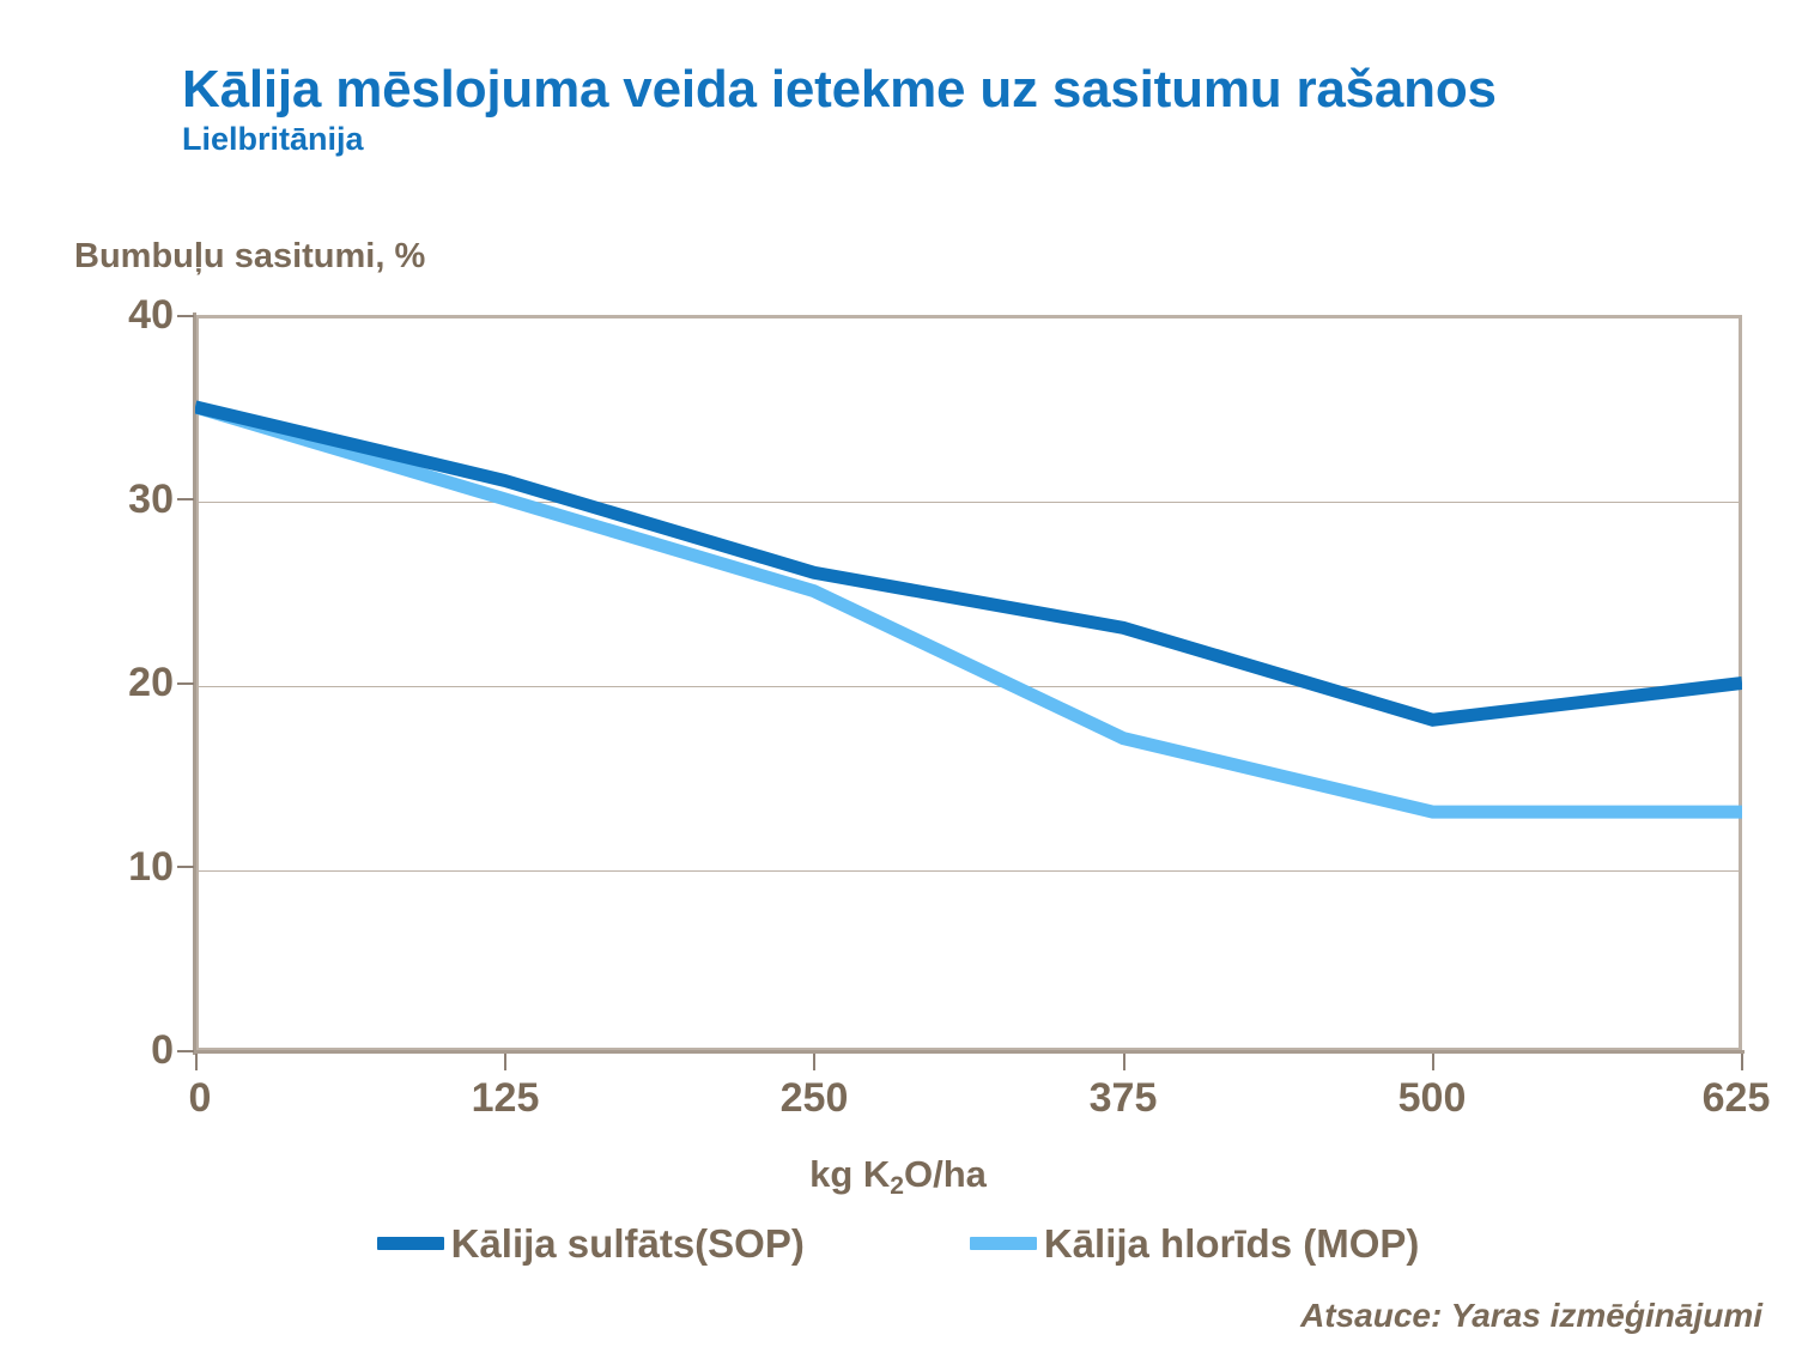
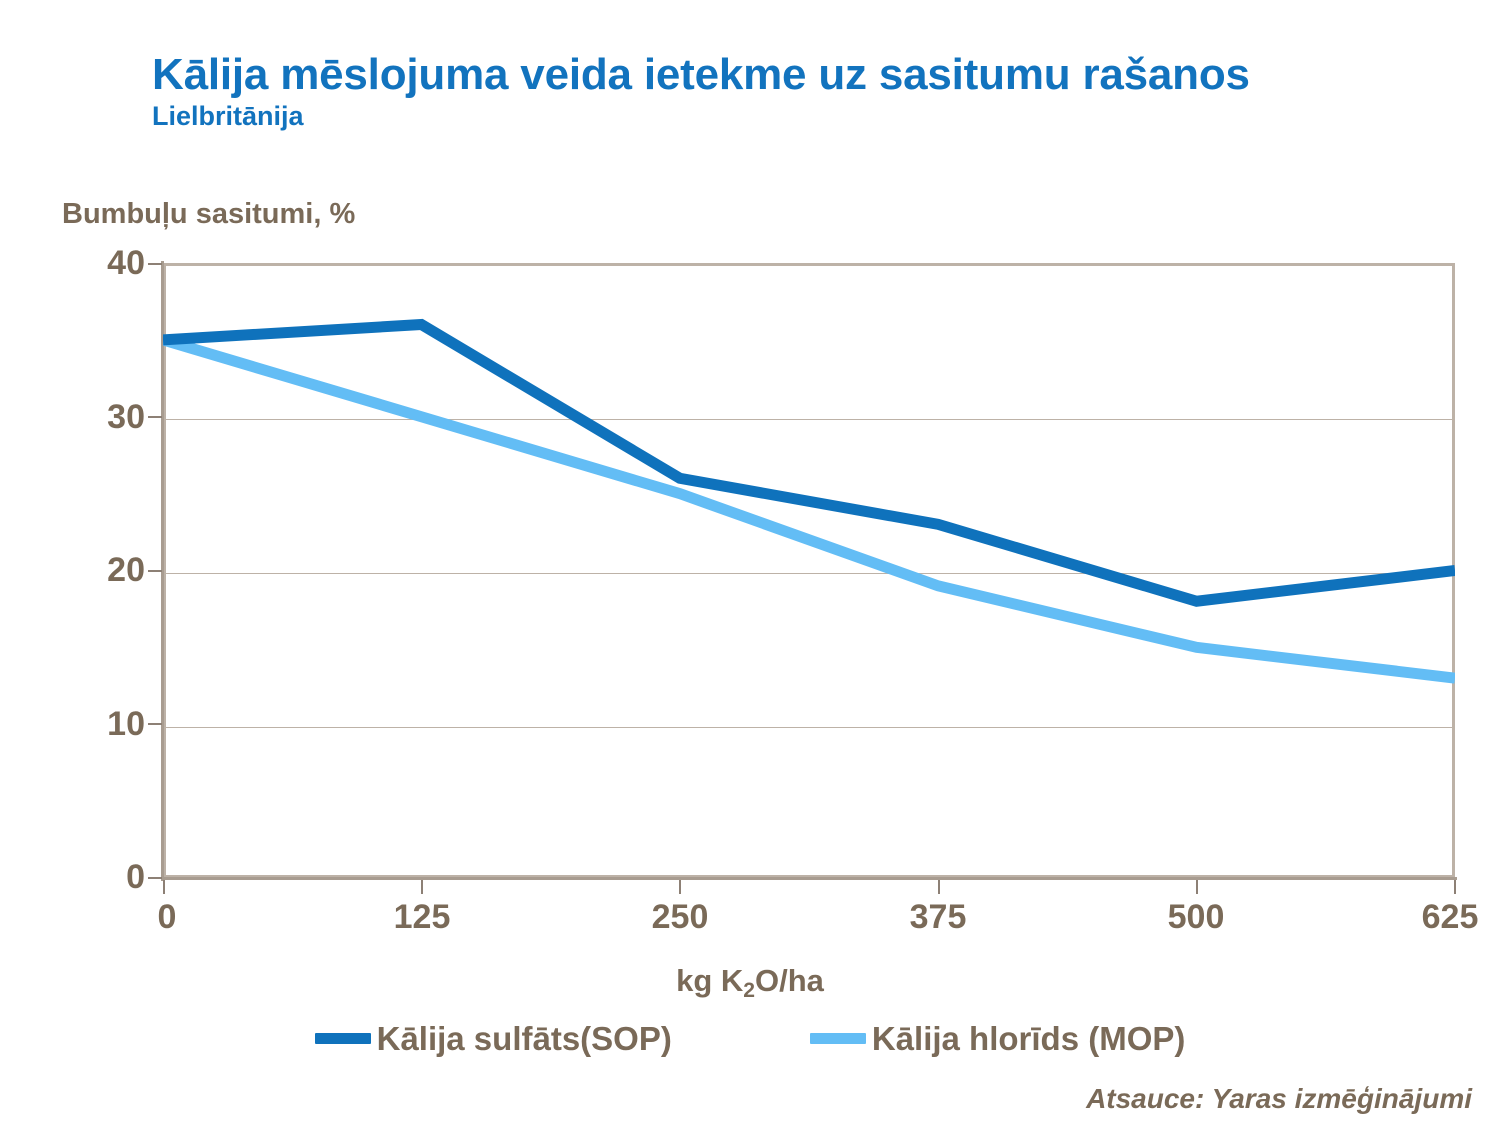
Kālija sulfāts(SOP)/125: 31 -> 36
Kālija hlorīds (MOP)/375: 17 -> 19
Kālija hlorīds (MOP)/500: 13 -> 15
